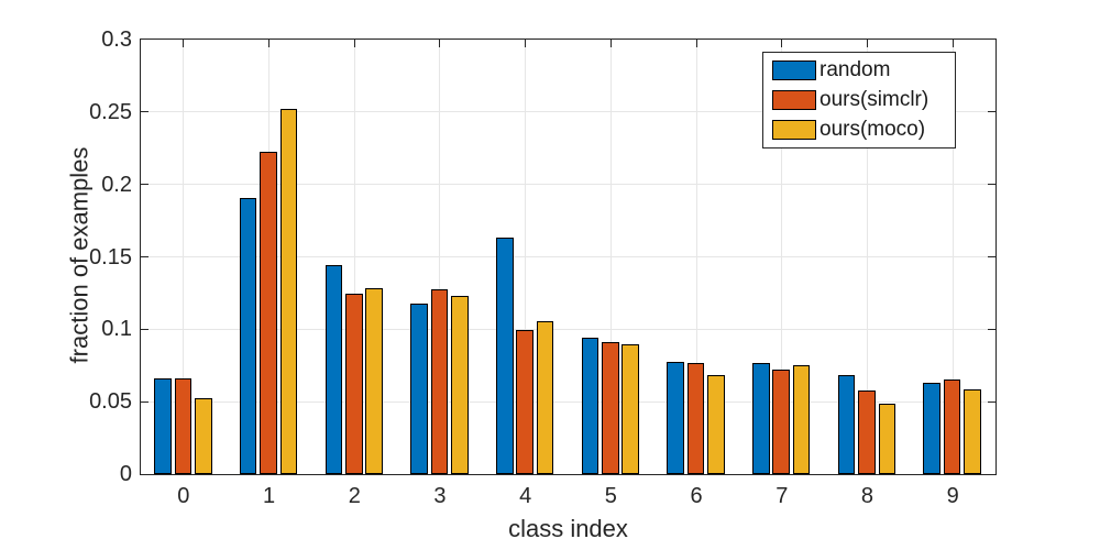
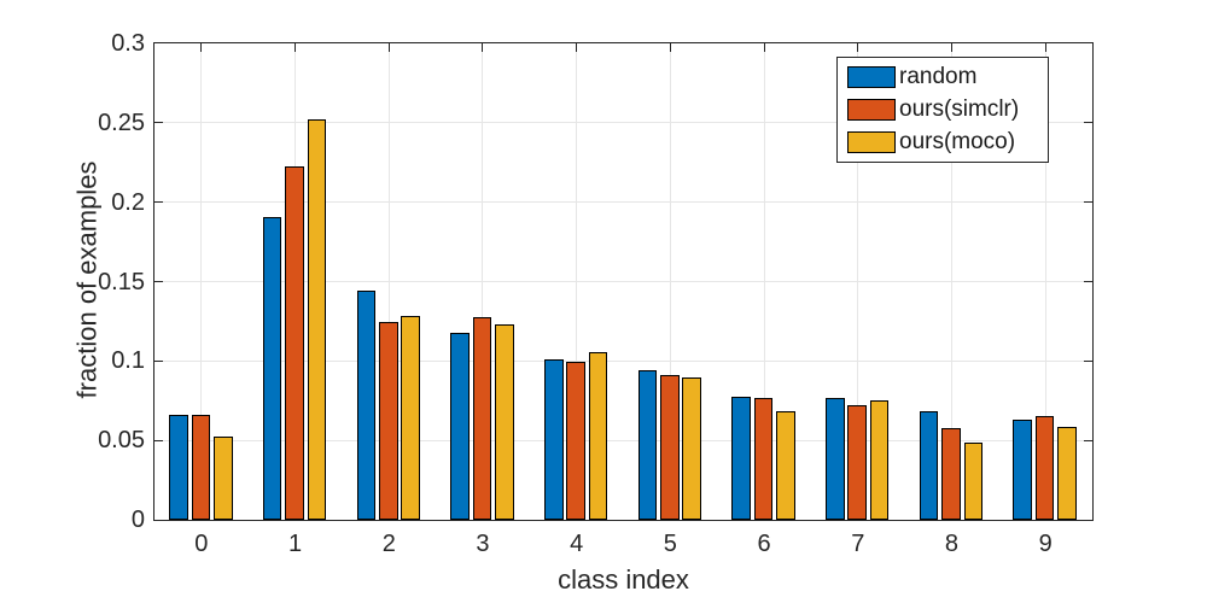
random/4: 0.163 -> 0.101
